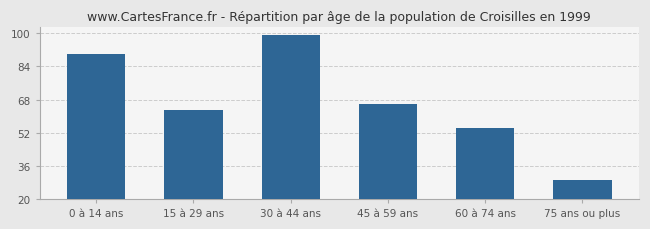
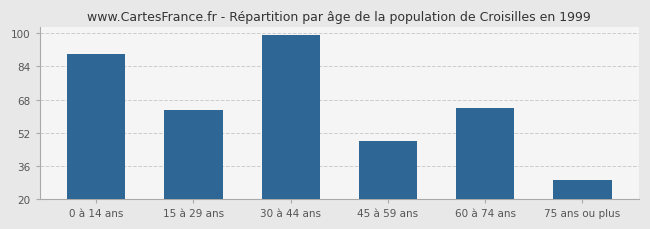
45 à 59 ans: 66 -> 48
60 à 74 ans: 54 -> 64
